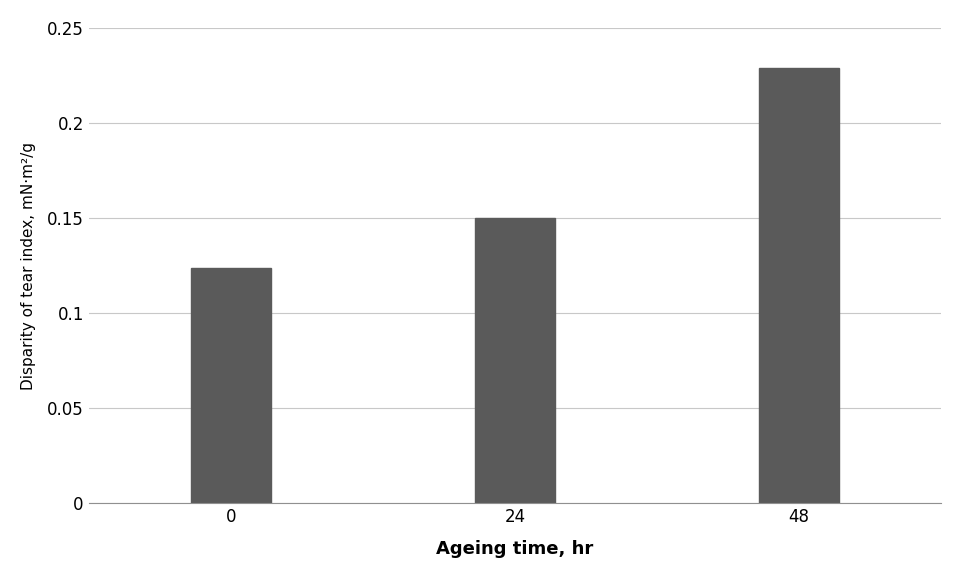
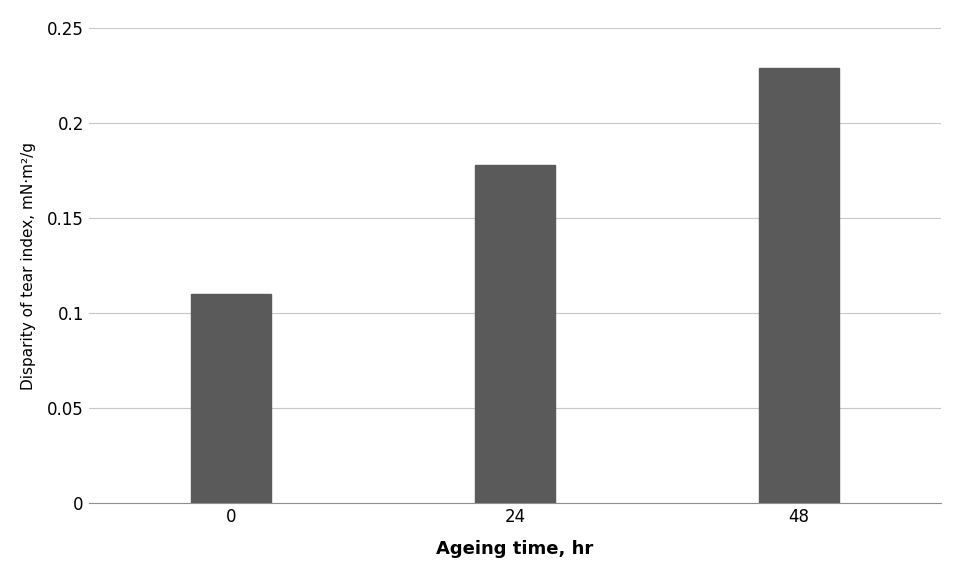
0: 0.124 -> 0.110
24: 0.150 -> 0.178
